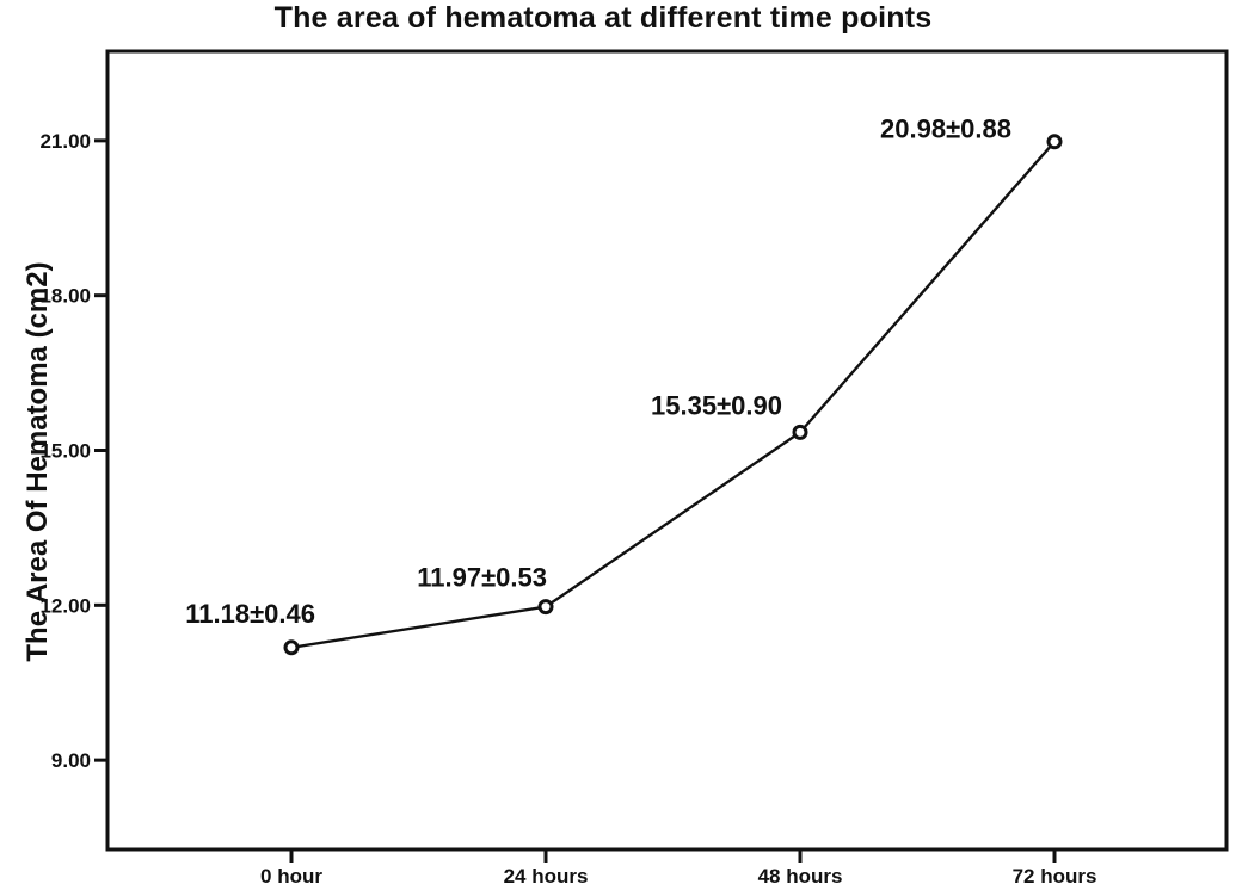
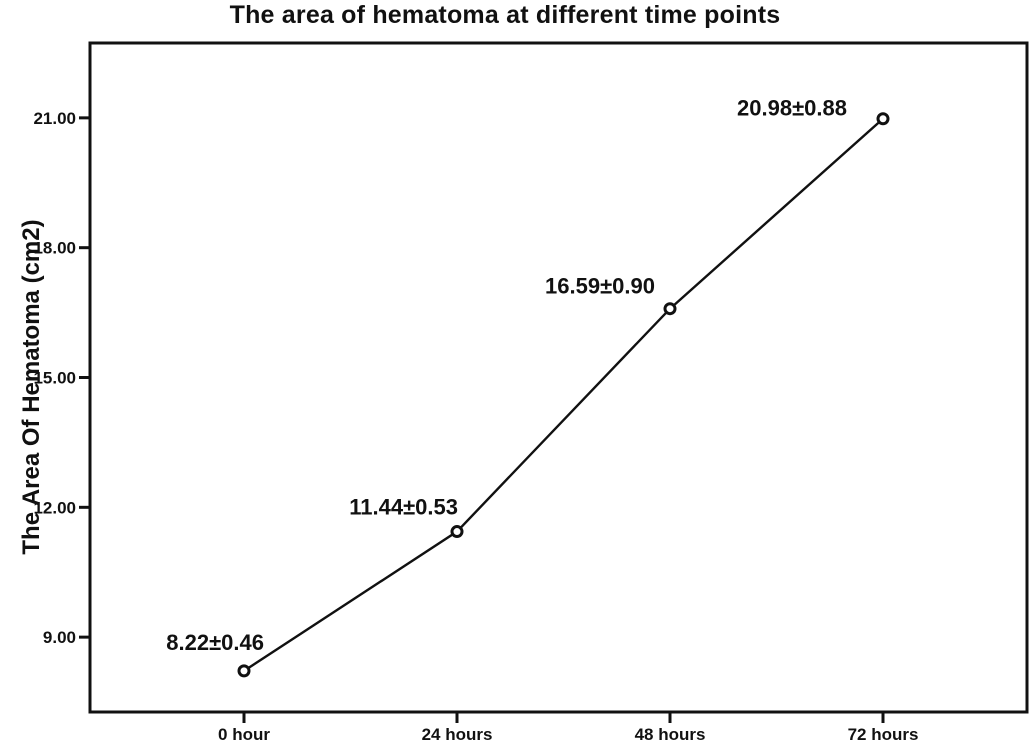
0 hour: 11.18 -> 8.22
24 hours: 11.97 -> 11.44
48 hours: 15.35 -> 16.59
